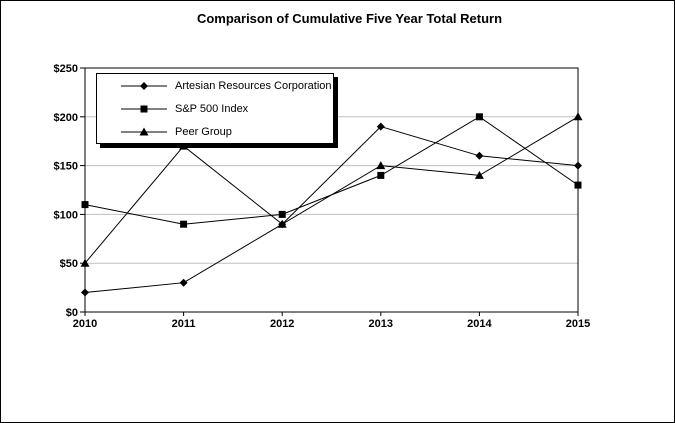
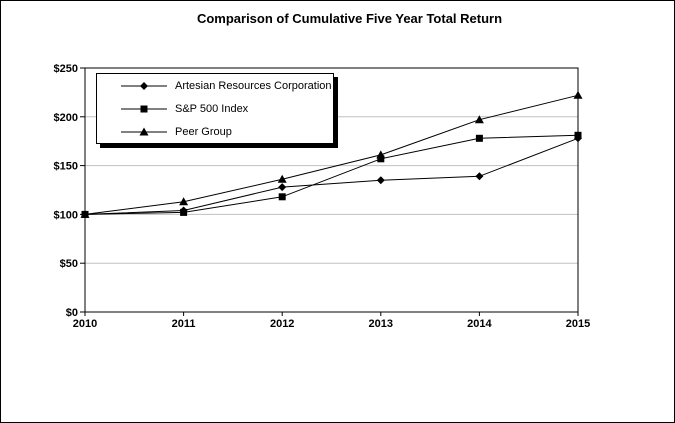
Artesian Resources Corporation/2010: $20 -> $100
S&P 500 Index/2010: $110 -> $100
Peer Group/2010: $50 -> $100
Artesian Resources Corporation/2011: $30 -> $100
S&P 500 Index/2011: $90 -> $100
Peer Group/2011: $170 -> $110
Artesian Resources Corporation/2012: $90 -> $130
S&P 500 Index/2012: $100 -> $120
Peer Group/2012: $90 -> $140
Artesian Resources Corporation/2013: $190 -> $140
S&P 500 Index/2013: $140 -> $160
Peer Group/2013: $150 -> $160
Artesian Resources Corporation/2014: $160 -> $140
S&P 500 Index/2014: $200 -> $180
Peer Group/2014: $140 -> $200
Artesian Resources Corporation/2015: $150 -> $180
S&P 500 Index/2015: $130 -> $180
Peer Group/2015: $200 -> $220
